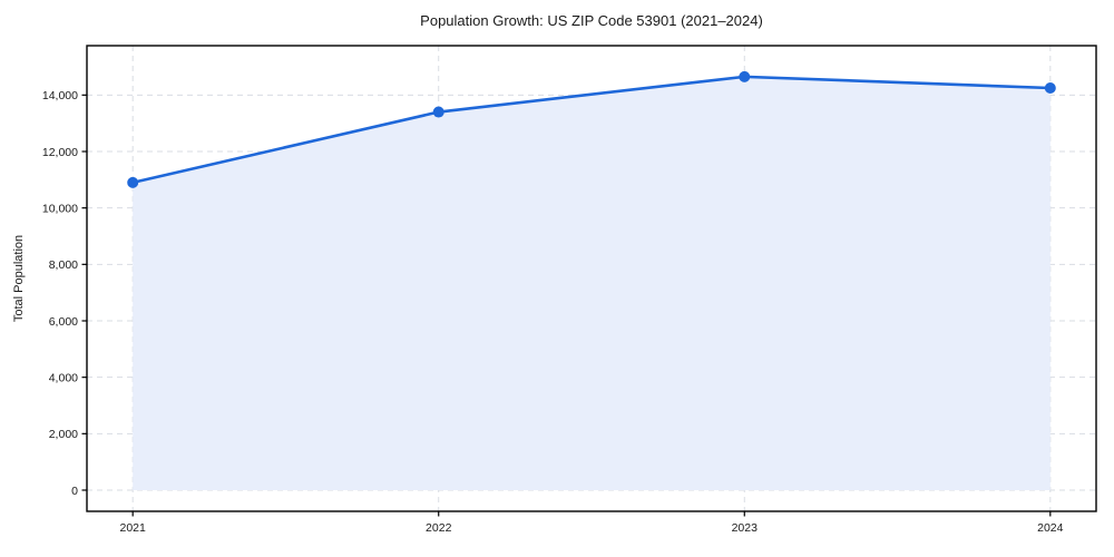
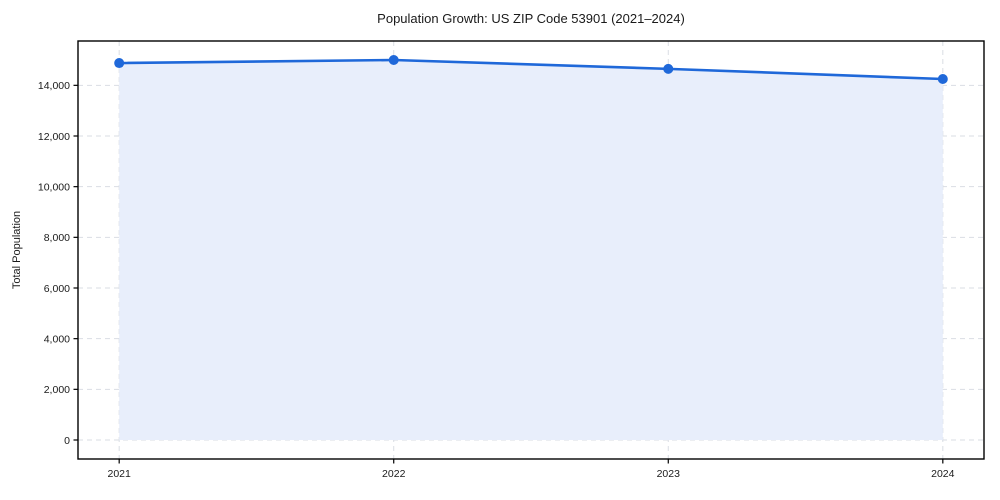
2021: 10900 -> 14900
2022: 13400 -> 15000
